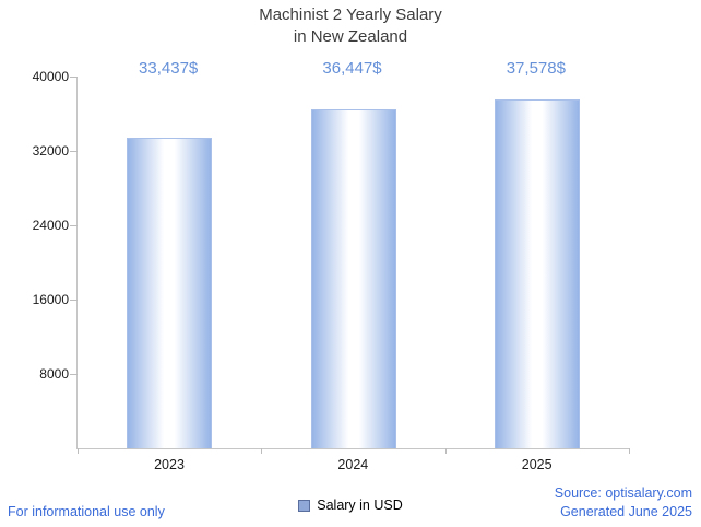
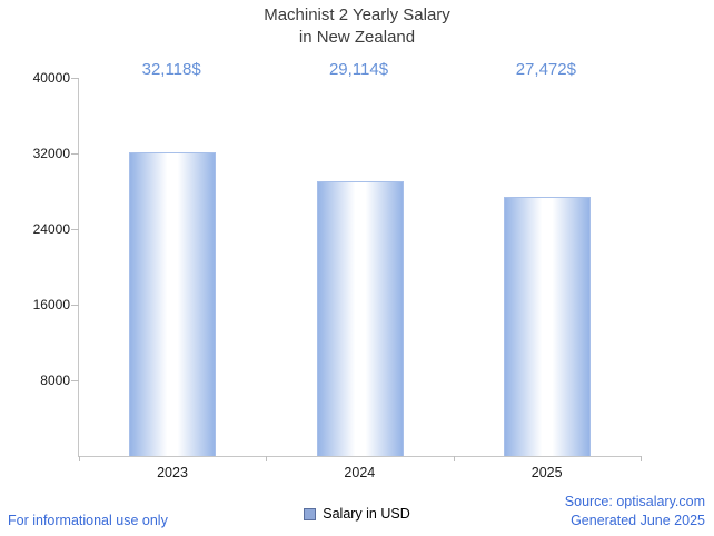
2023: 33,437 -> 32,118
2024: 36,447 -> 29,114
2025: 37,578 -> 27,472
